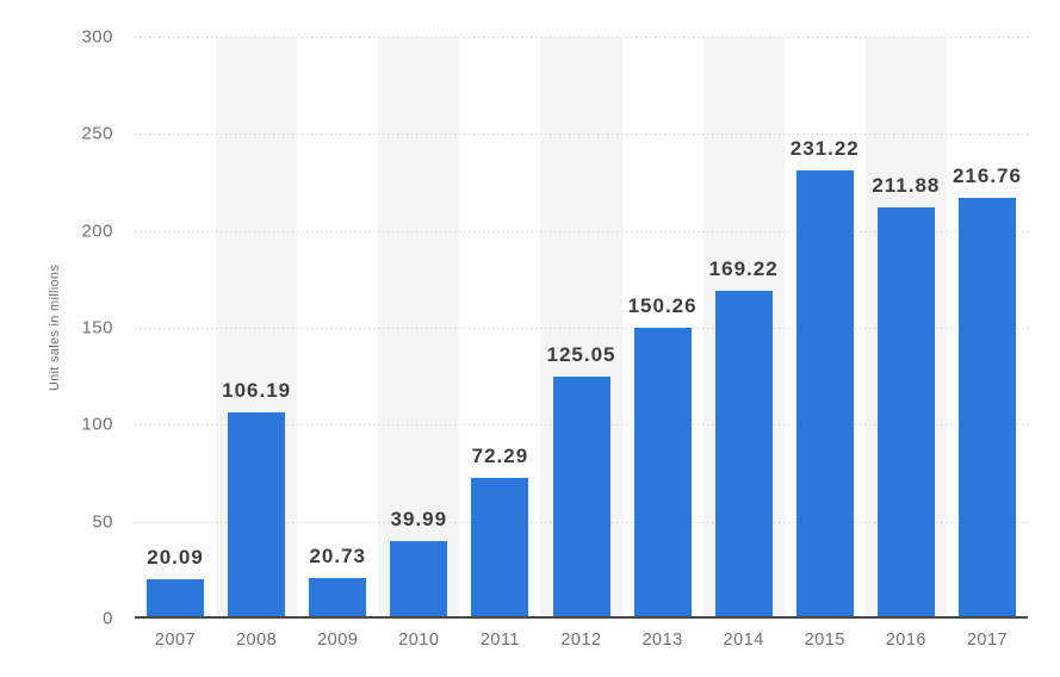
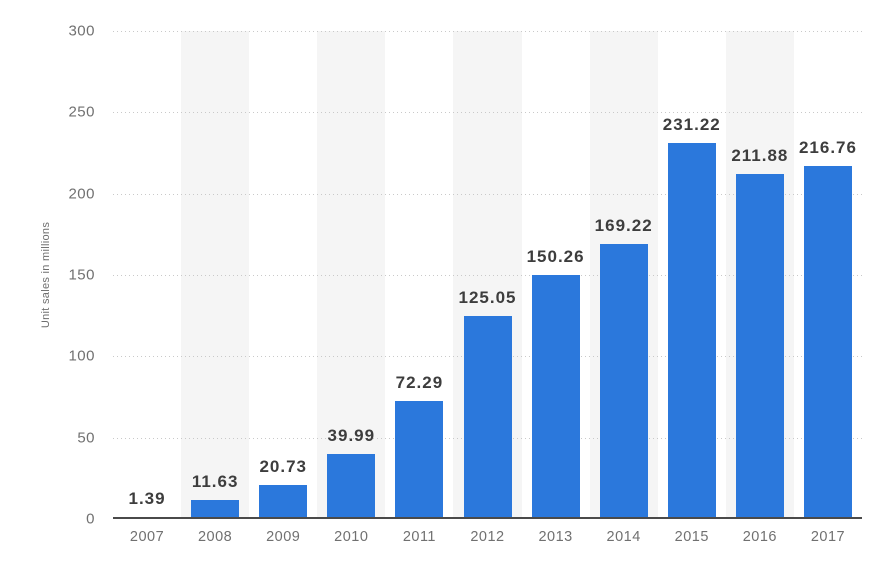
2007: 20.09 -> 1.39
2008: 106.19 -> 11.63
